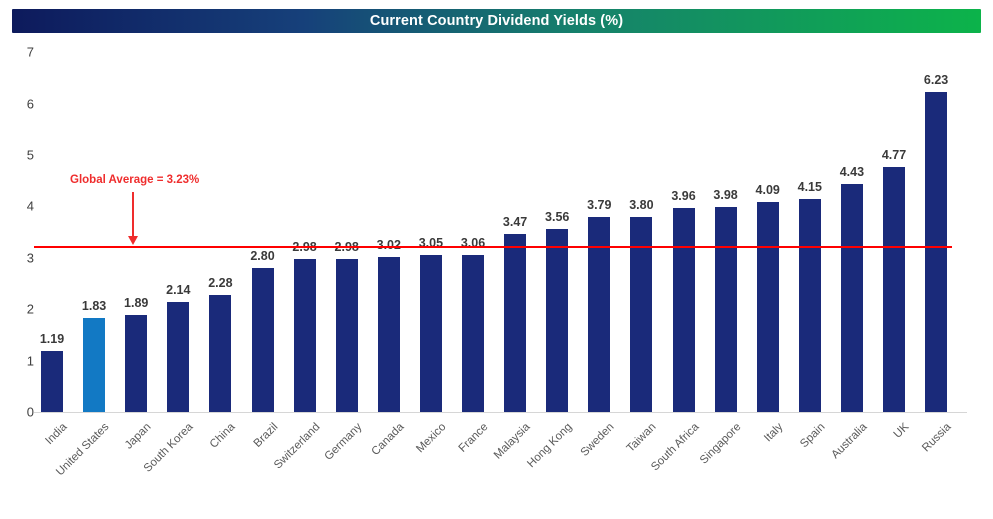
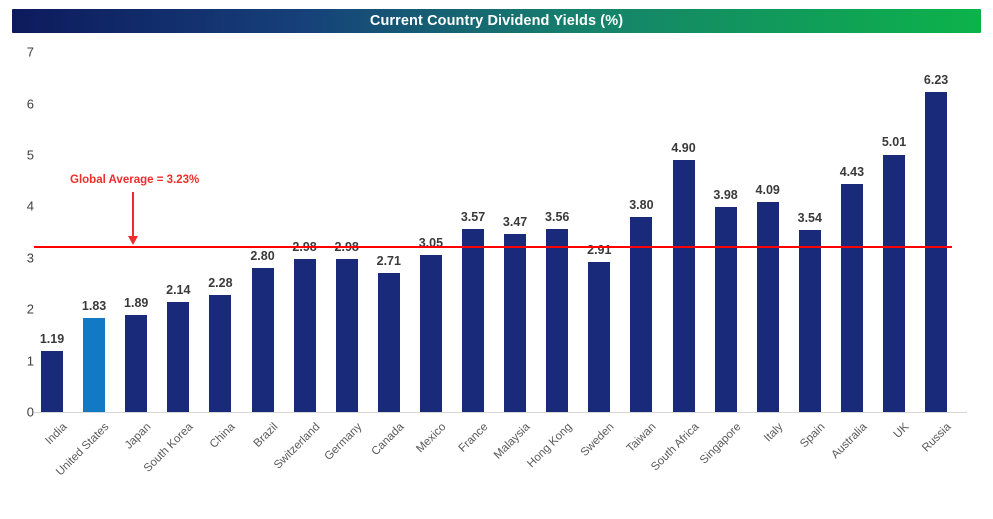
Canada: 3.02 -> 2.71
France: 3.06 -> 3.57
Sweden: 3.79 -> 2.91
South Africa: 3.96 -> 4.90
Spain: 4.15 -> 3.54
UK: 4.77 -> 5.01
